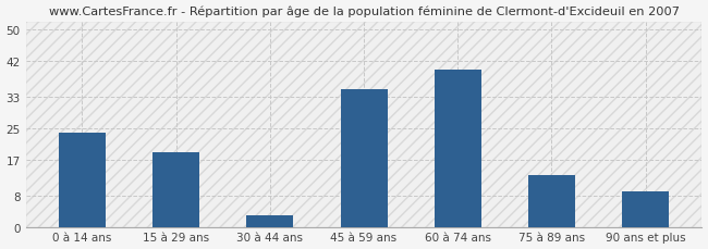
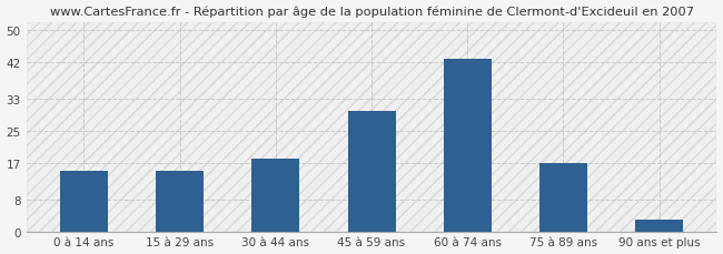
0 à 14 ans: 24 -> 15
15 à 29 ans: 19 -> 15
30 à 44 ans: 3 -> 18
45 à 59 ans: 35 -> 30
60 à 74 ans: 40 -> 43
75 à 89 ans: 13 -> 17
90 ans et plus: 9 -> 3
